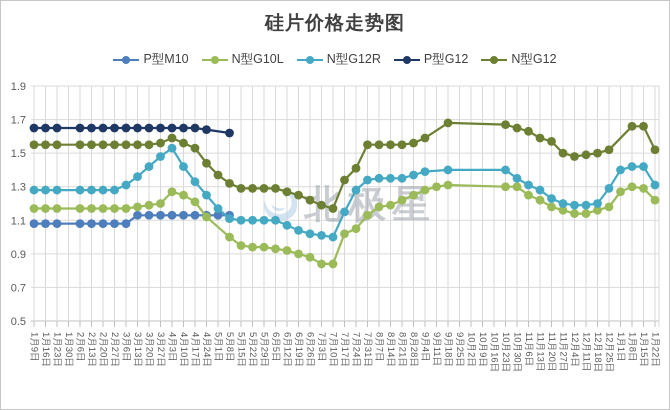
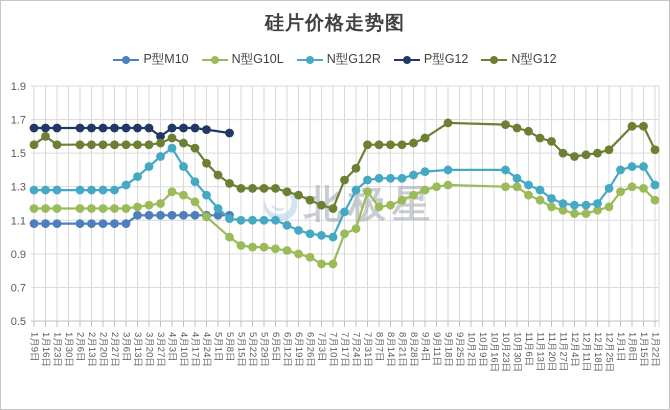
N型G12/1月16日: 1.55 -> 1.60
P型G12/3月27日: 1.65 -> 1.60
N型G10L/7月31日: 1.13 -> 1.27
